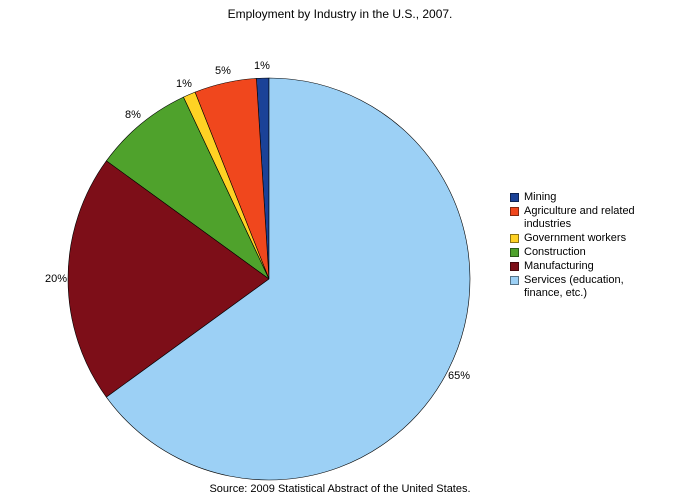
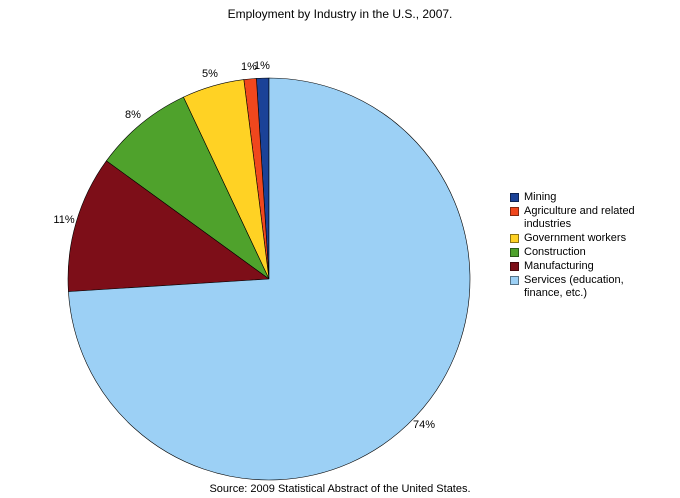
Agriculture and related industries: 5% -> 1%
Government workers: 1% -> 5%
Manufacturing: 20% -> 11%
Services (education, finance, etc.): 65% -> 74%
